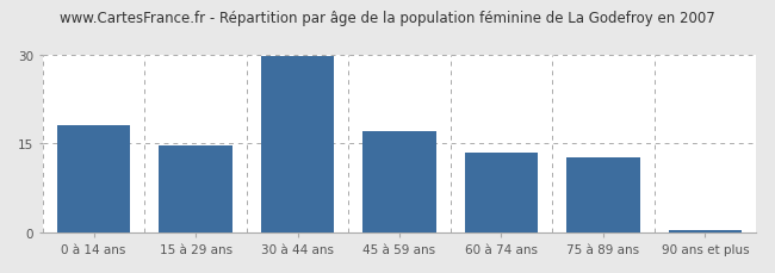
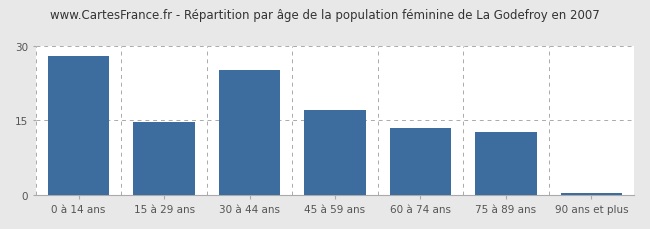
0 à 14 ans: 18.0 -> 28.0
30 à 44 ans: 29.7 -> 25.0
